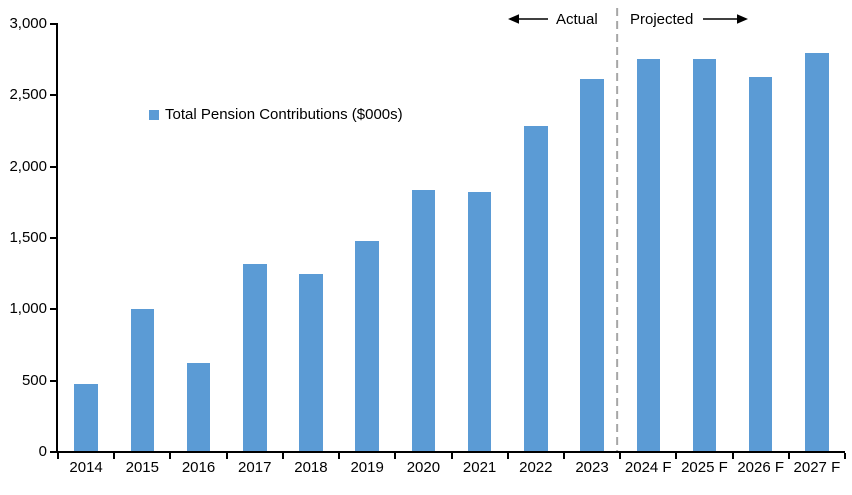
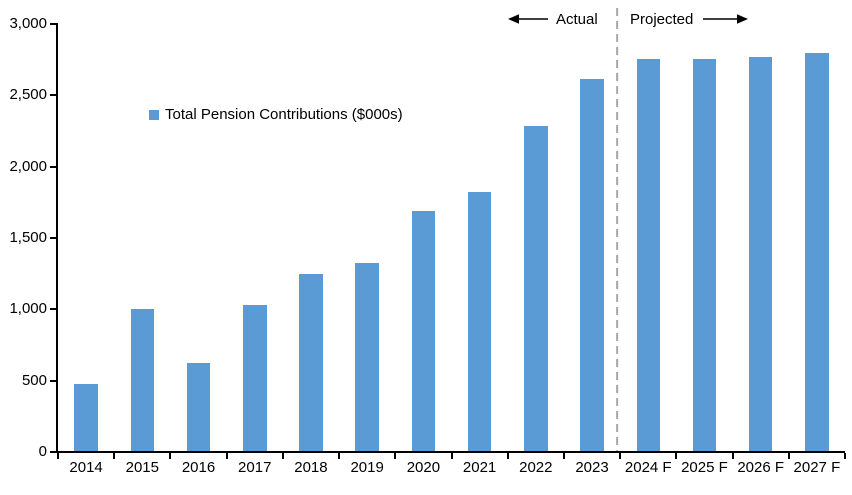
2017: 1310 -> 1020
2019: 1470 -> 1320
2020: 1830 -> 1680
2026 F: 2620 -> 2760
